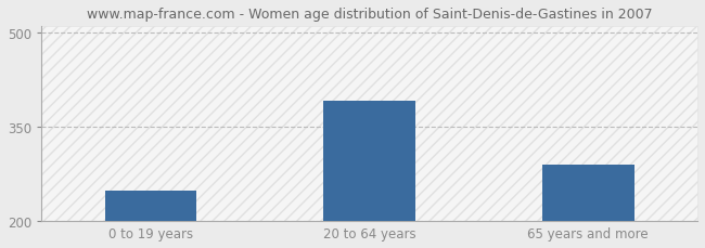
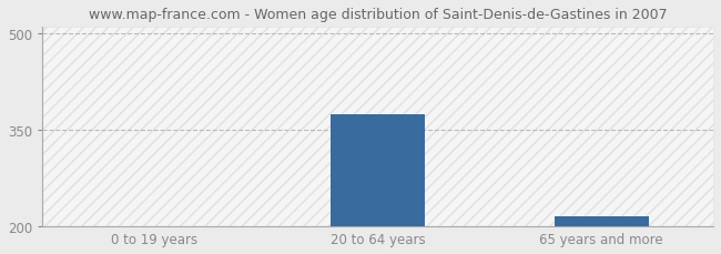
0 to 19 years: 248 -> 201
20 to 64 years: 392 -> 375
65 years and more: 290 -> 216
